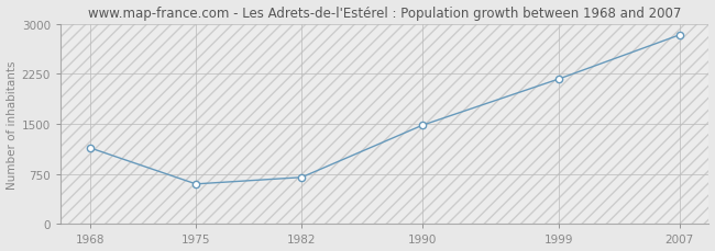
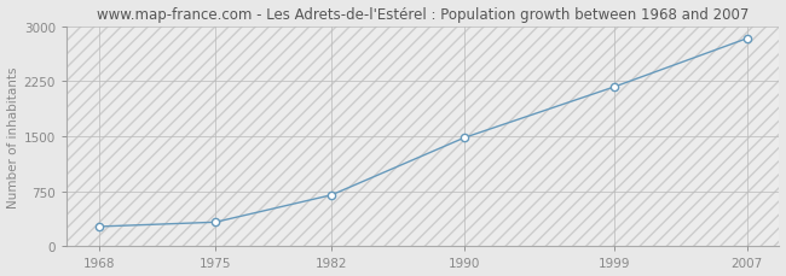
1968: 1140 -> 270
1975: 600 -> 330
